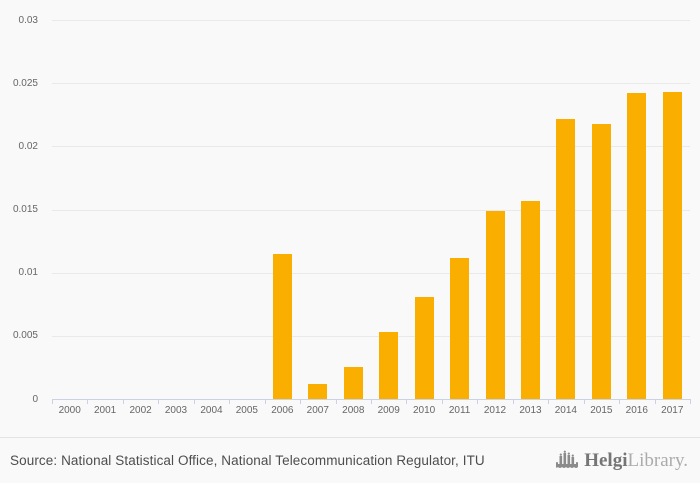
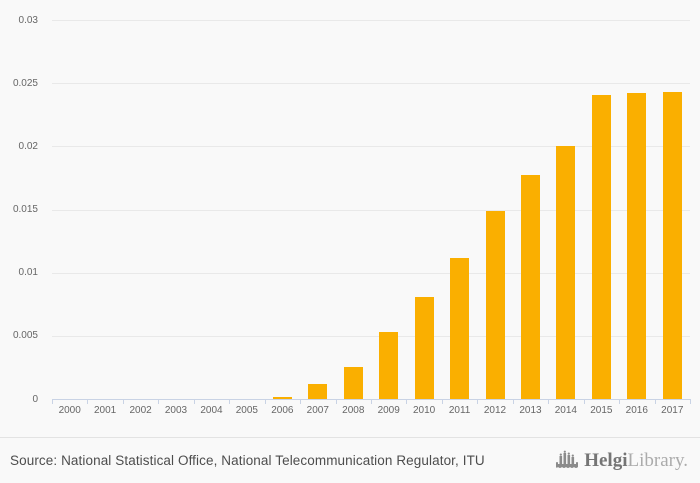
2006: 0.0115 -> 0.0002
2013: 0.0157 -> 0.0177
2014: 0.0222 -> 0.0200
2015: 0.0218 -> 0.0241
